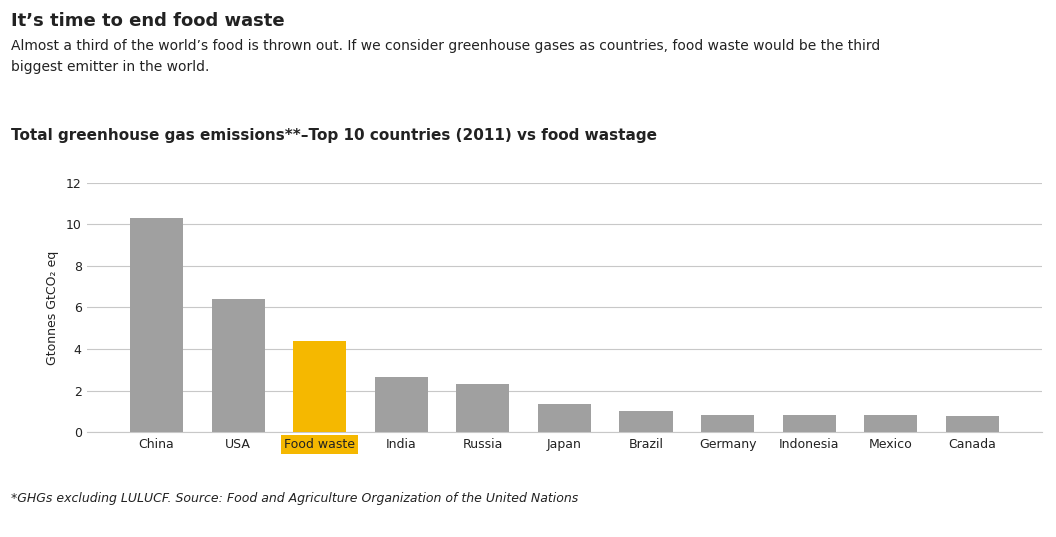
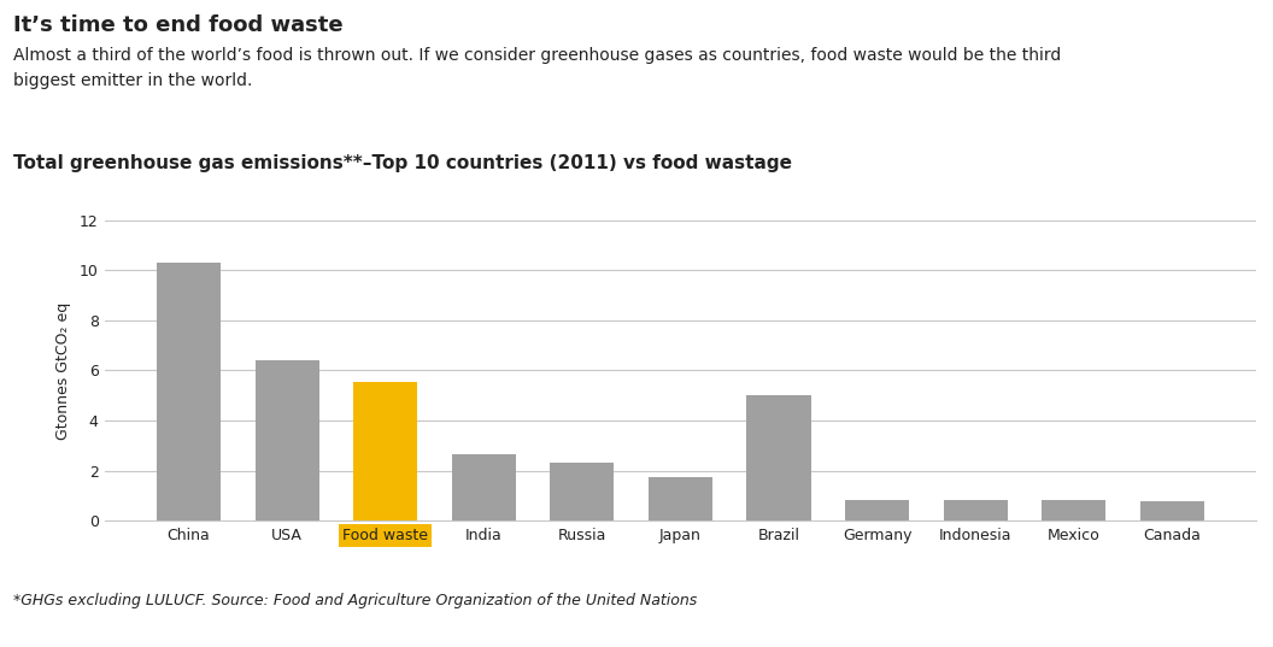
Food waste: 4.40 -> 5.55
Japan: 1.35 -> 1.75
Brazil: 1.00 -> 5.00
